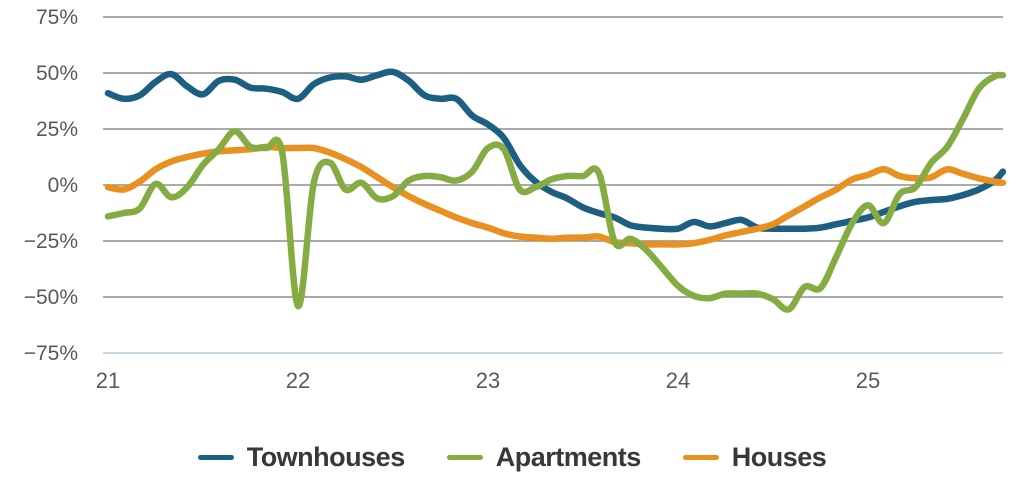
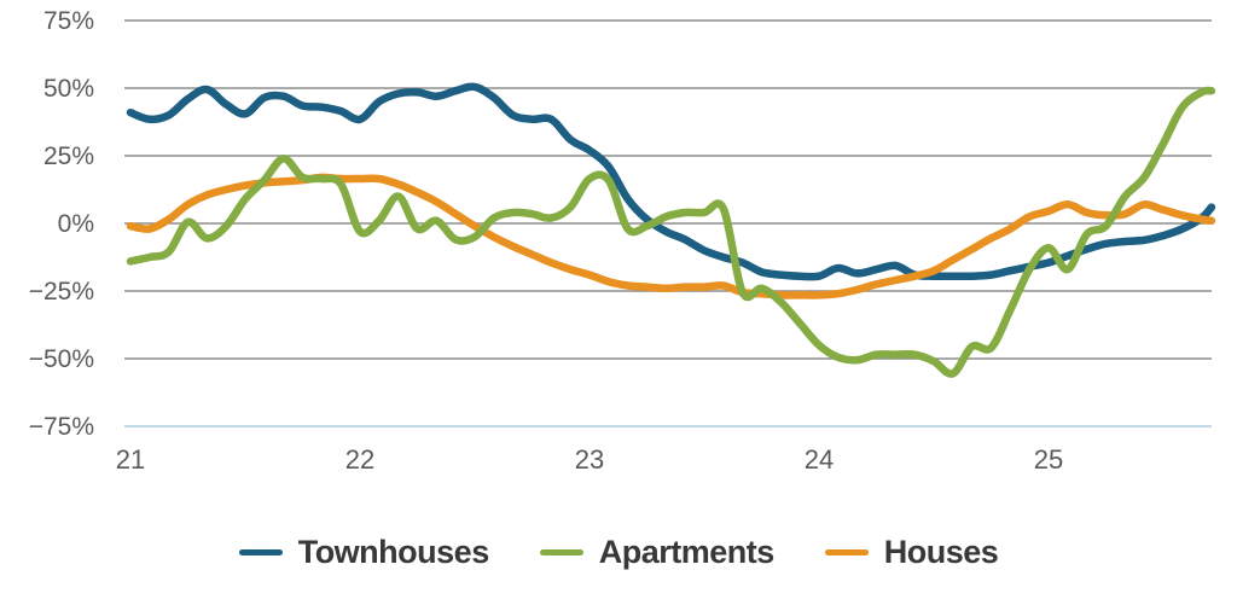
Apartments/22: -54% -> -3%
